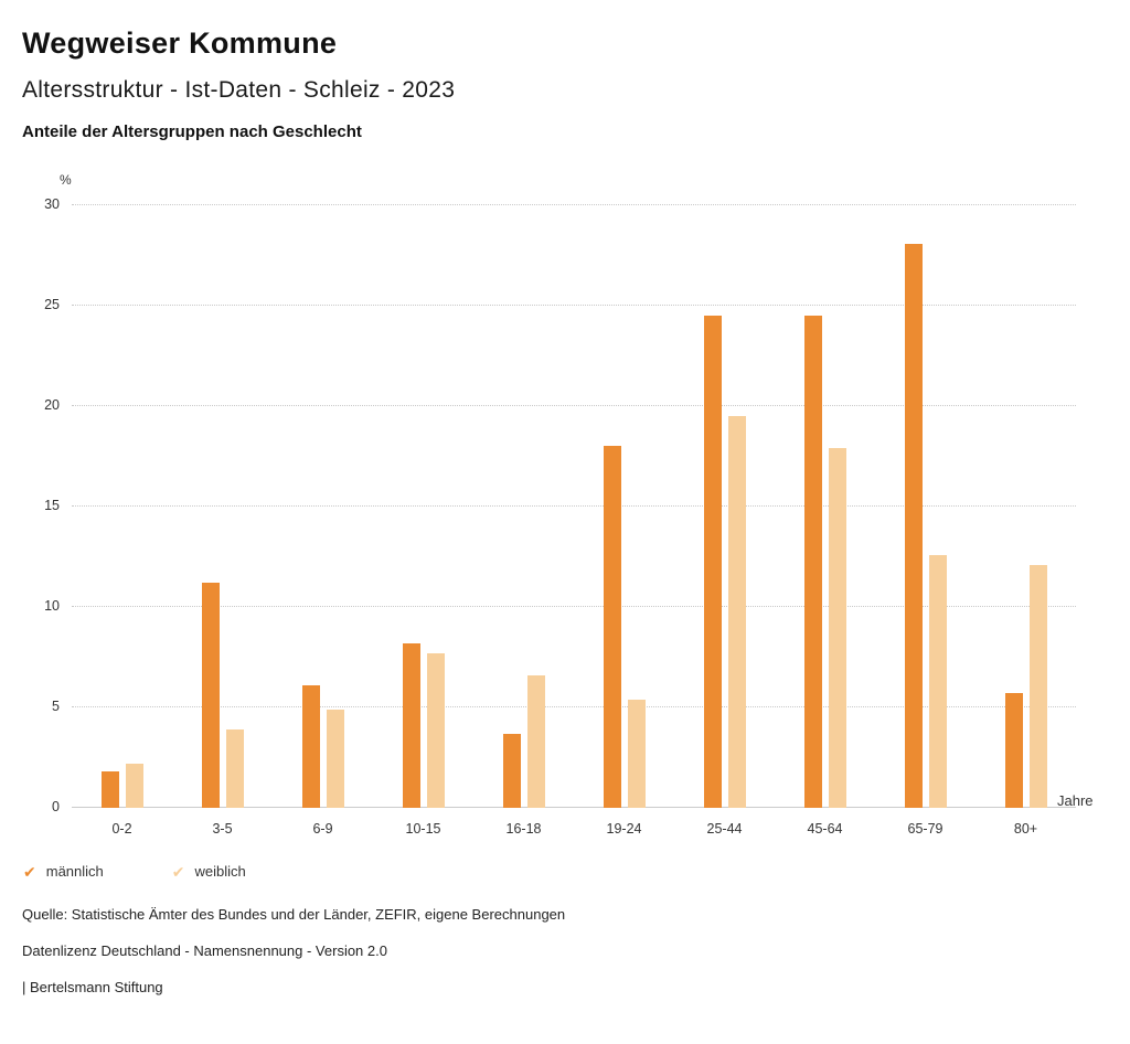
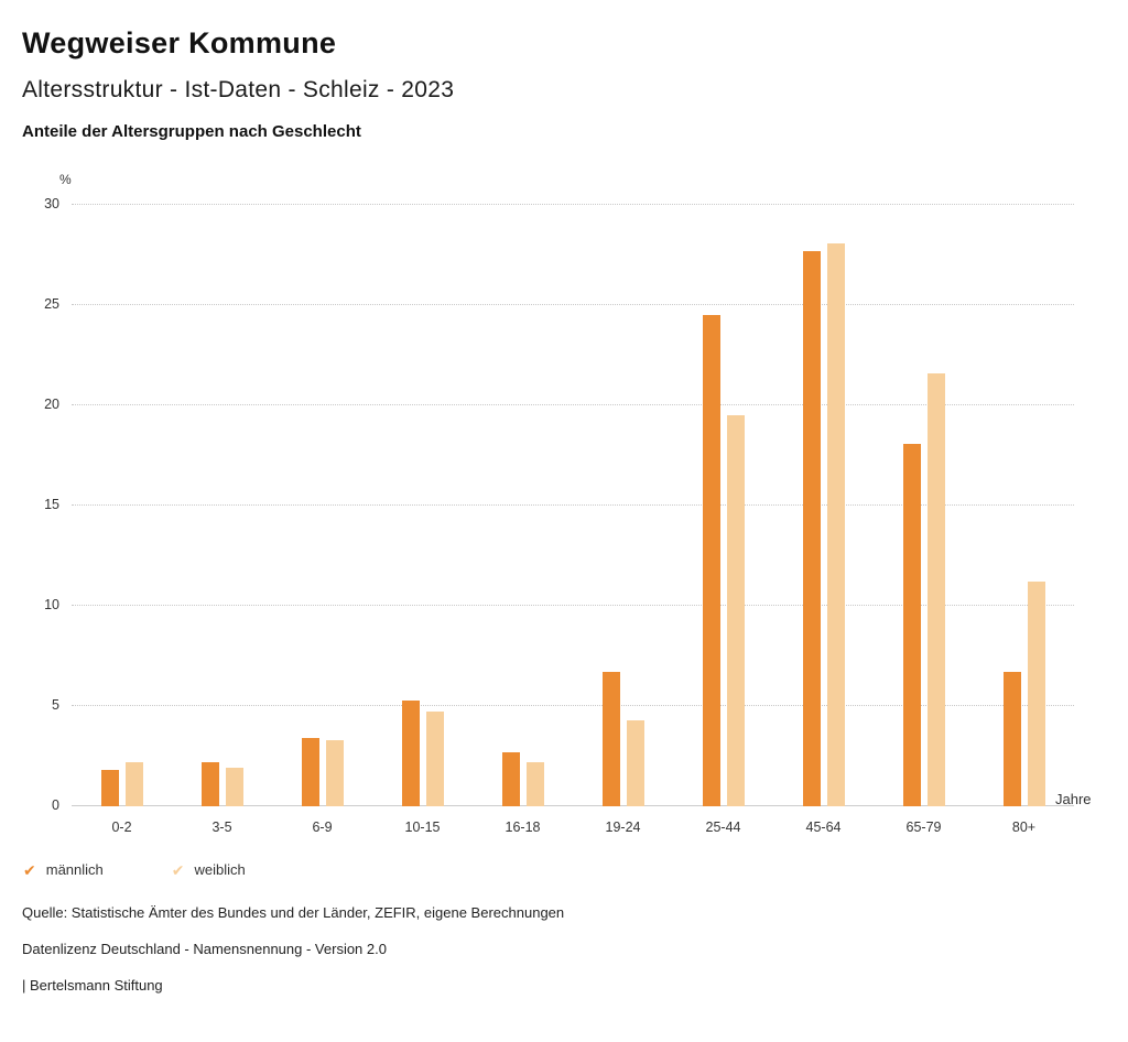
männlich/3-5: 11.2 -> 2.2
weiblich/3-5: 3.9 -> 1.9
männlich/6-9: 6.1 -> 3.4
weiblich/6-9: 4.9 -> 3.3
männlich/10-15: 8.2 -> 5.3
weiblich/10-15: 7.7 -> 4.7
männlich/16-18: 3.7 -> 2.7
weiblich/16-18: 6.6 -> 2.2
männlich/19-24: 18.0 -> 6.7
weiblich/19-24: 5.4 -> 4.3
männlich/45-64: 24.5 -> 27.7
weiblich/45-64: 17.9 -> 28.1
männlich/65-79: 28.1 -> 18.1
weiblich/65-79: 12.6 -> 21.6
männlich/80+: 5.7 -> 6.7
weiblich/80+: 12.1 -> 11.2
